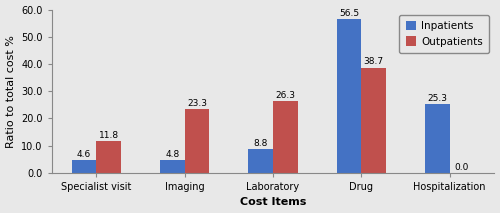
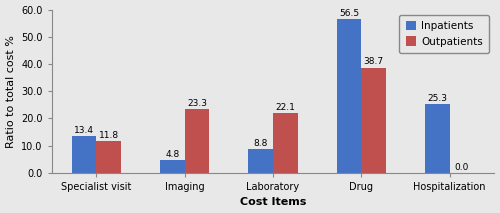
Inpatients/Specialist visit: 4.6 -> 13.4
Outpatients/Laboratory: 26.3 -> 22.1
